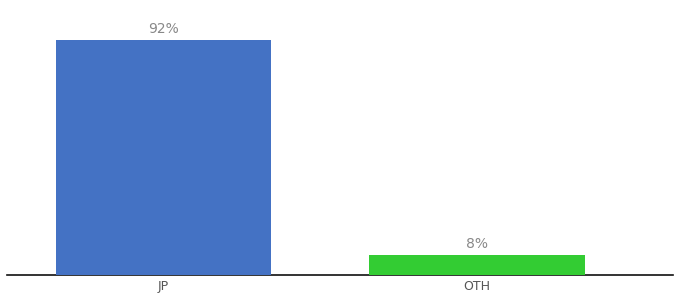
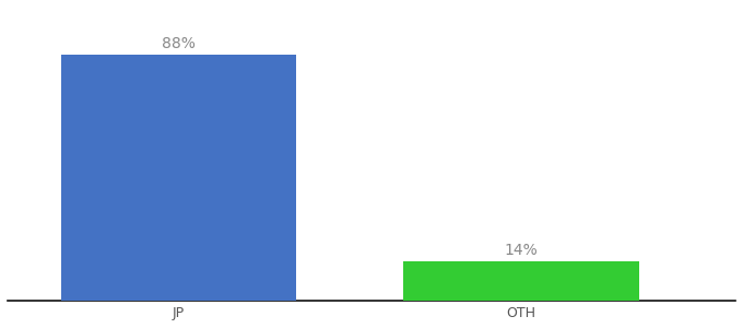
JP: 92% -> 88%
OTH: 8% -> 14%
